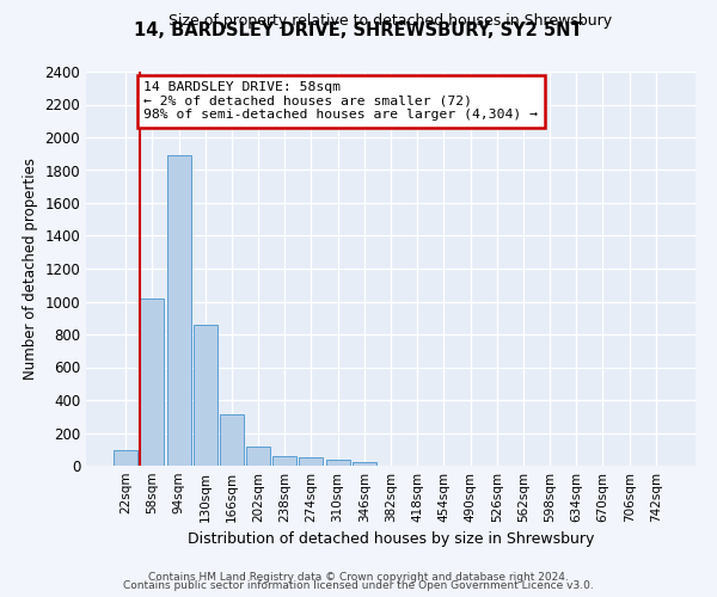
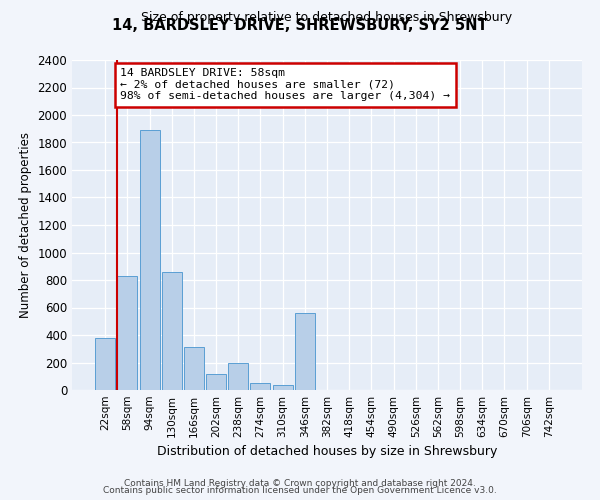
22sqm: 100 -> 380
58sqm: 1020 -> 830
238sqm: 60 -> 200
346sqm: 20 -> 560
